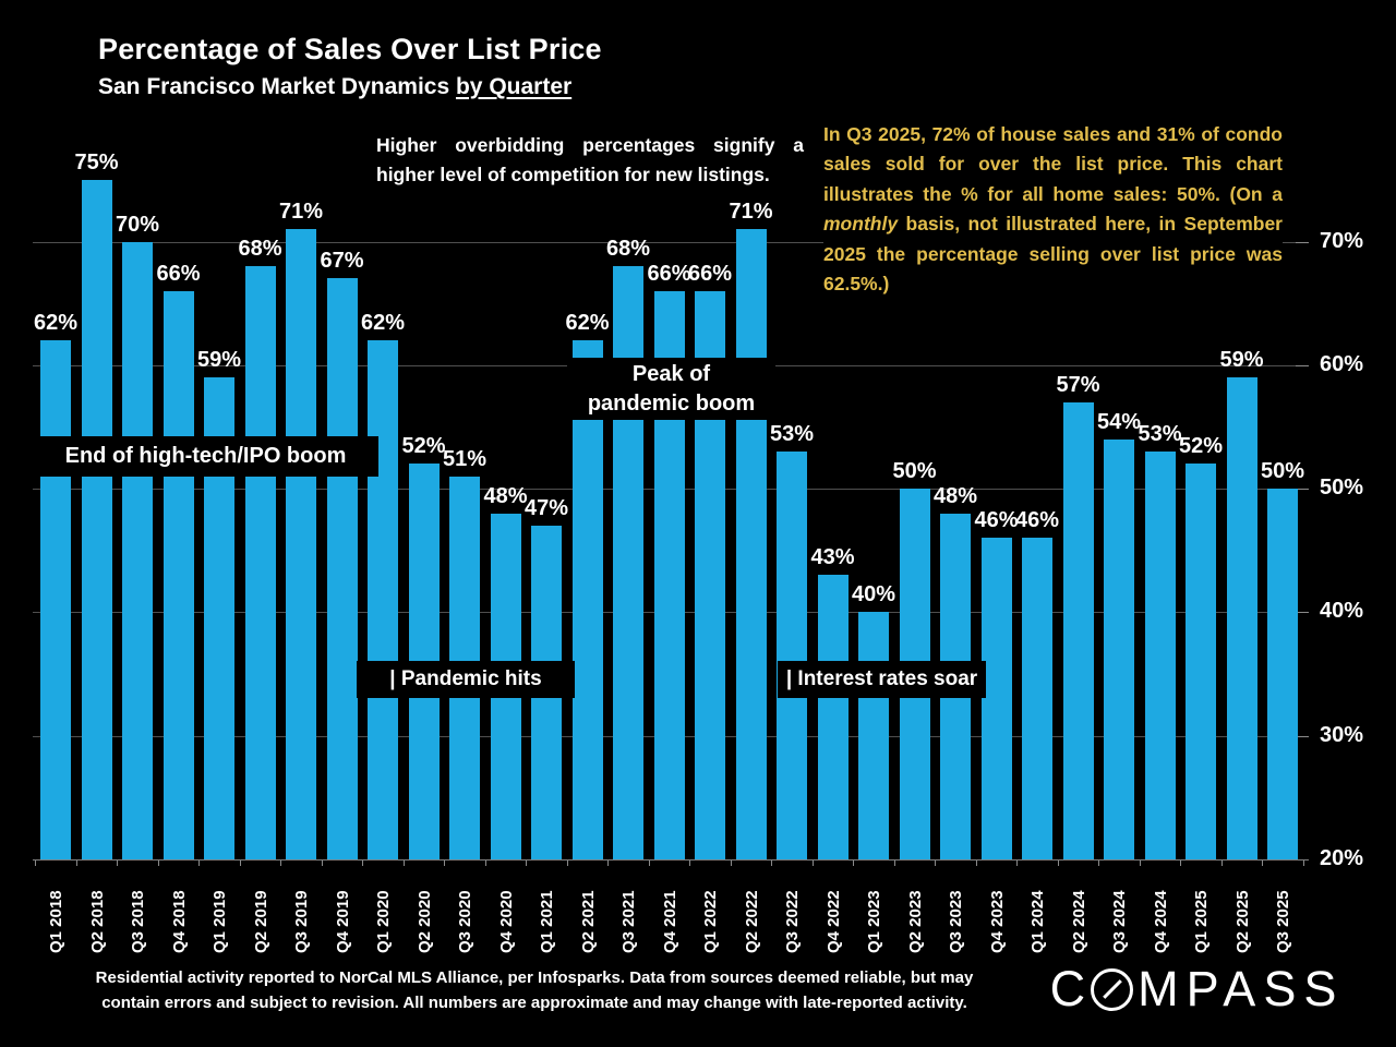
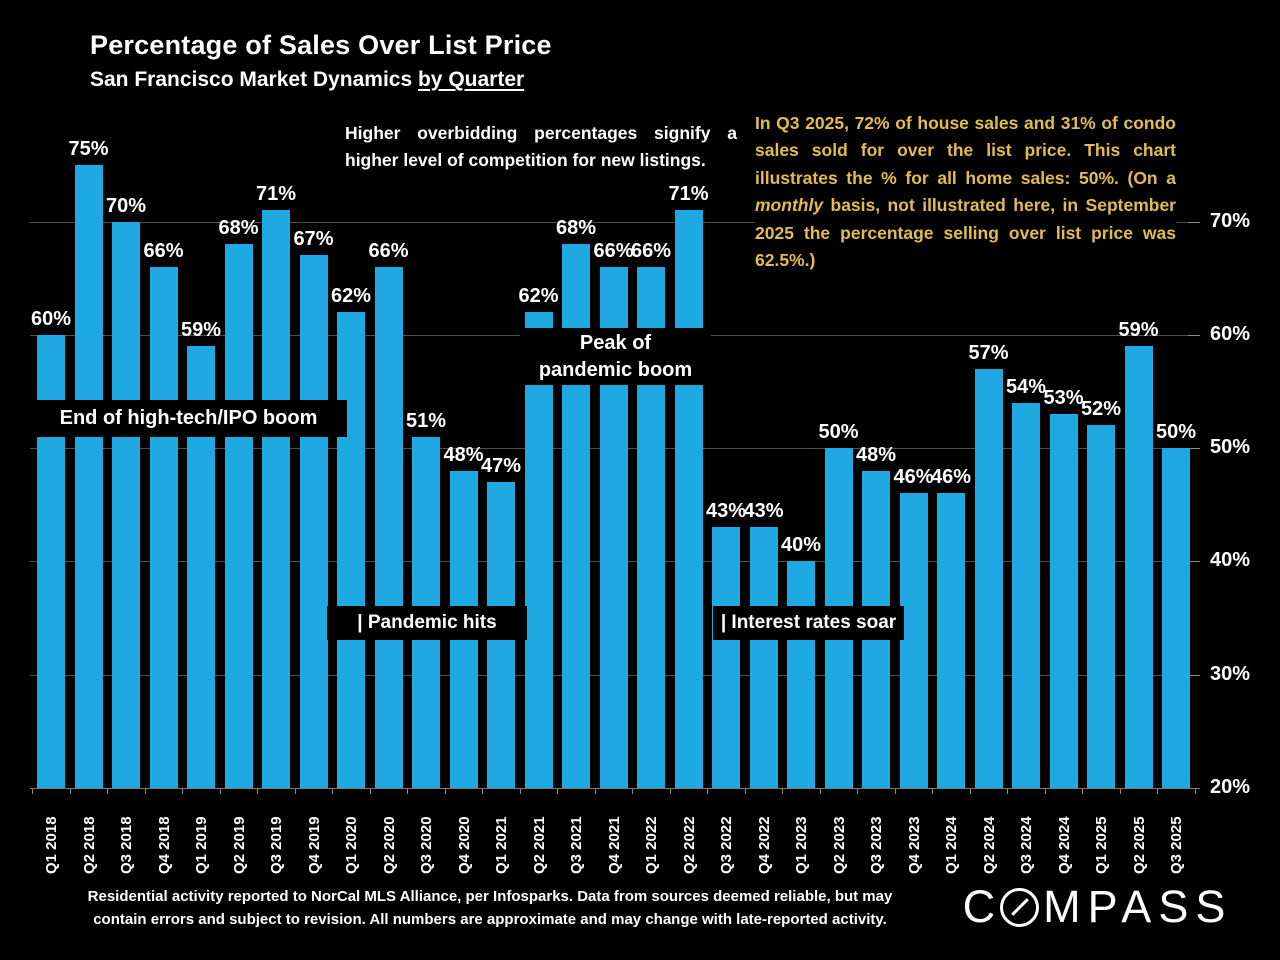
Q1 2018: 62% -> 60%
Q2 2020: 52% -> 66%
Q3 2022: 53% -> 43%
